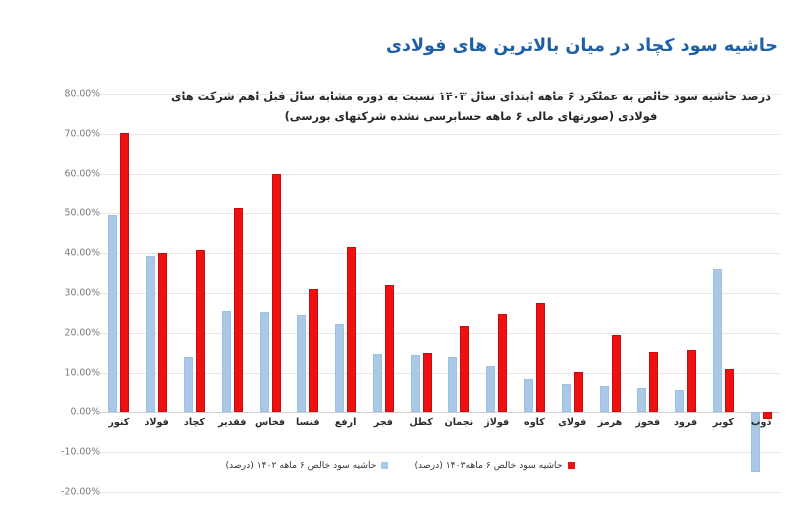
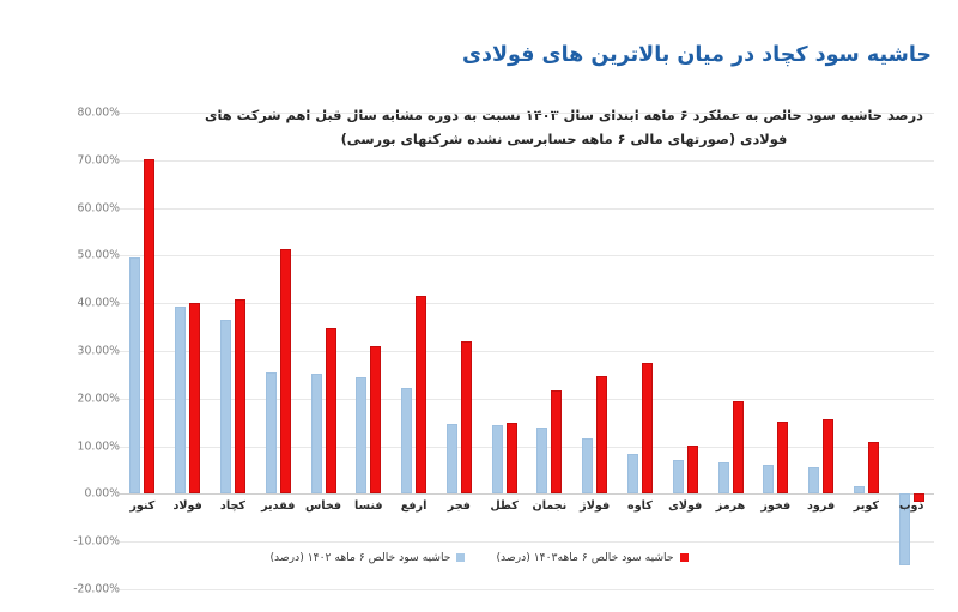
حاشیه سود خالص ۶ ماهه ۱۴۰۲ (درصد)/کچاد: 14% -> 37%
حاشیه سود خالص ۶ ماهه ۱۴۰۳ (درصد)/فخاس: 60% -> 35%
حاشیه سود خالص ۶ ماهه ۱۴۰۲ (درصد)/کویر: 36% -> 2%
